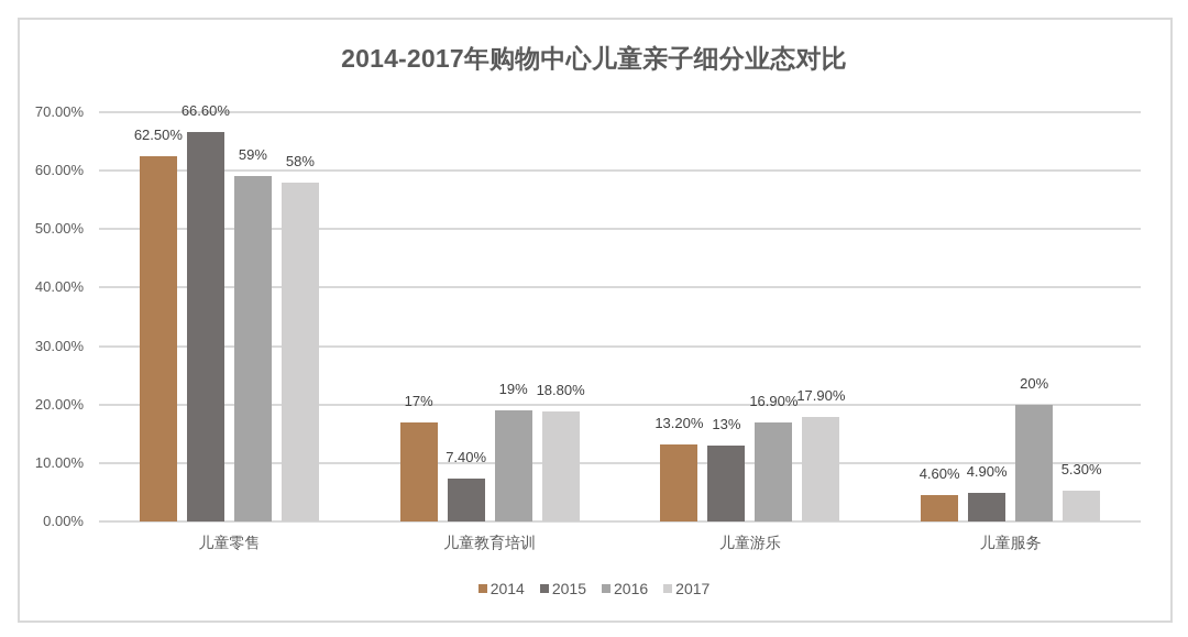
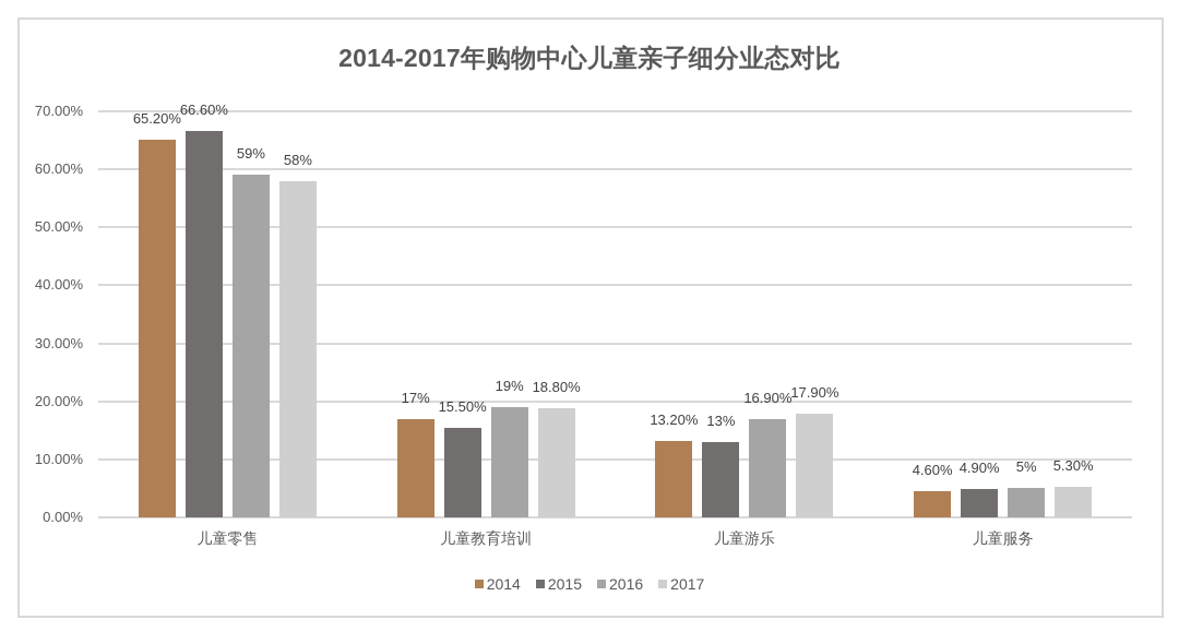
2014/儿童零售: 62.50% -> 65.20%
2015/儿童教育培训: 7.40% -> 15.50%
2016/儿童服务: 20% -> 5%
